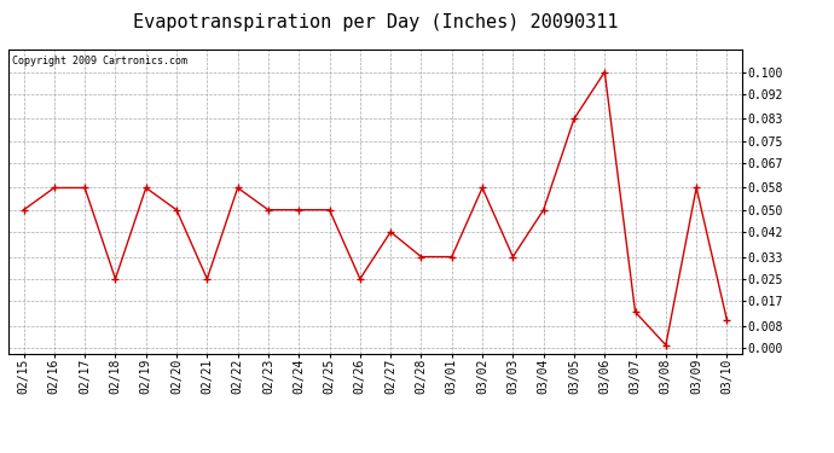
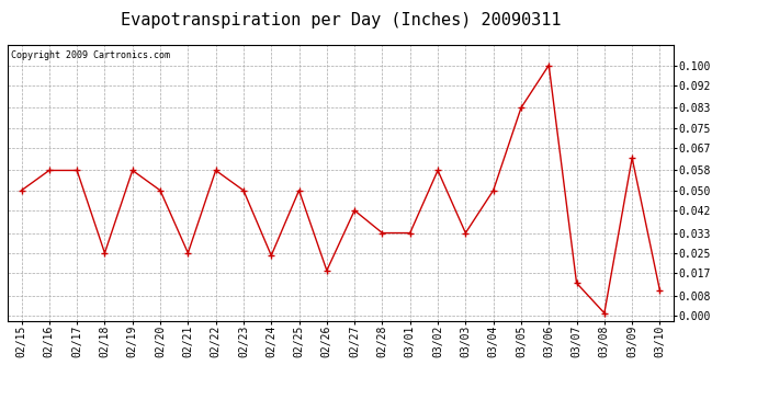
02/24: 0.050 -> 0.024
02/26: 0.025 -> 0.018
03/09: 0.058 -> 0.063
